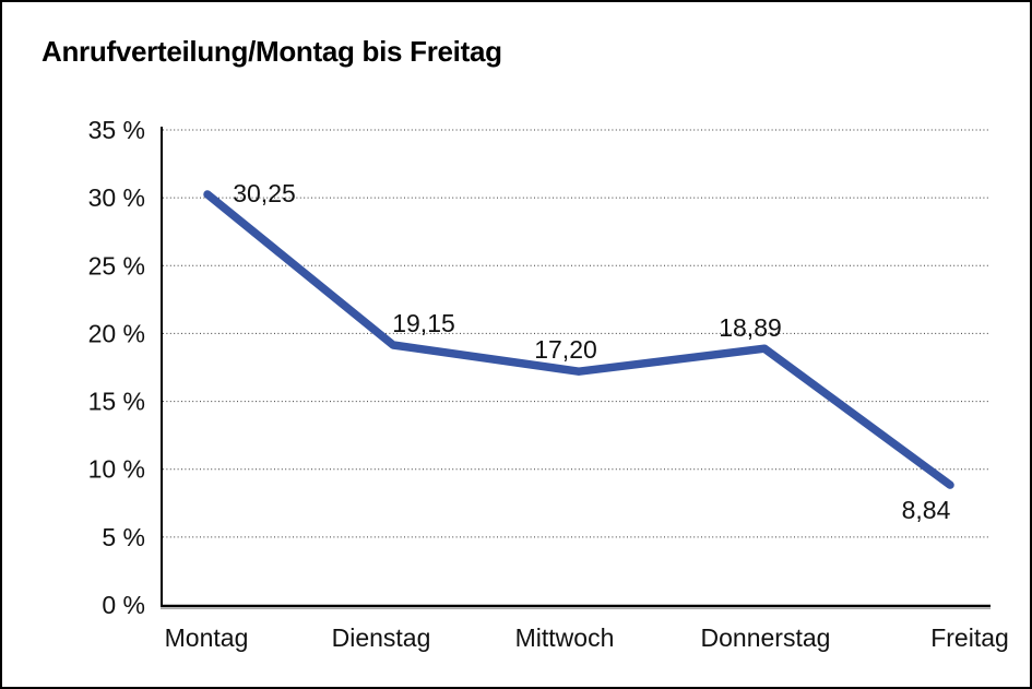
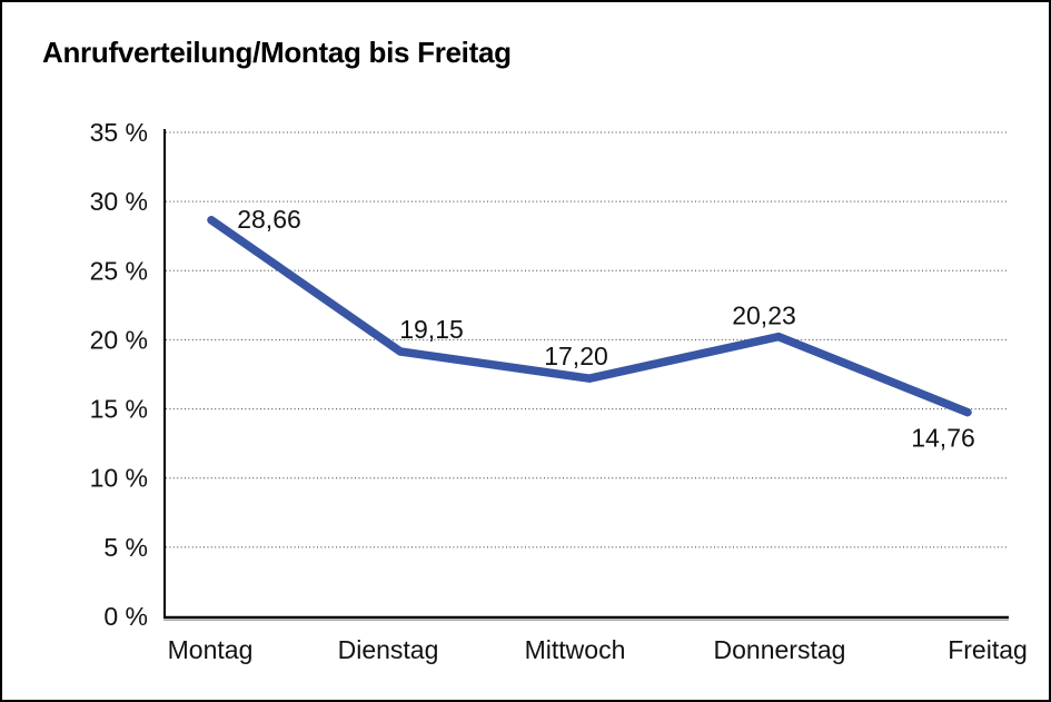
Montag: 30,25 -> 28,66
Donnerstag: 18,89 -> 20,23
Freitag: 8,84 -> 14,76
